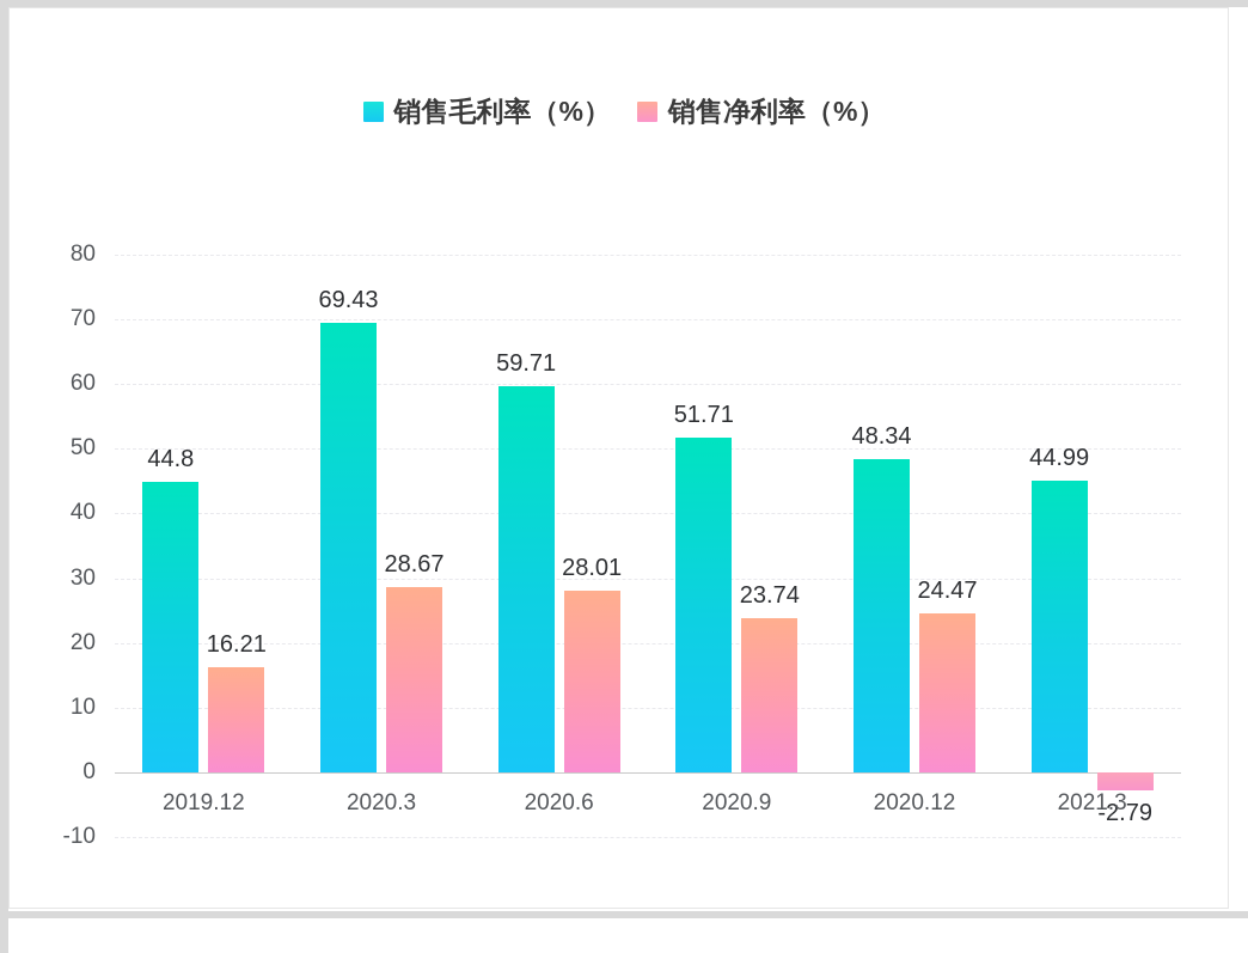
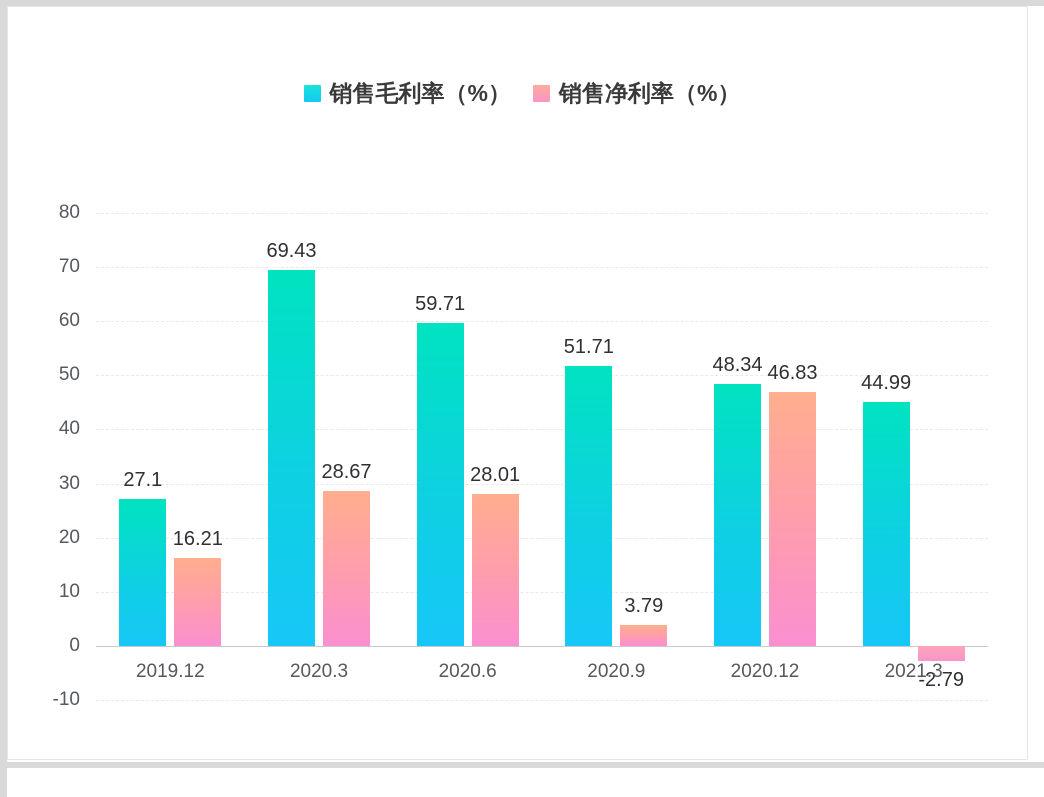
销售毛利率（%）/2019.12: 44.8 -> 27.1
销售净利率（%）/2020.9: 23.74 -> 3.79
销售净利率（%）/2020.12: 24.47 -> 46.83
